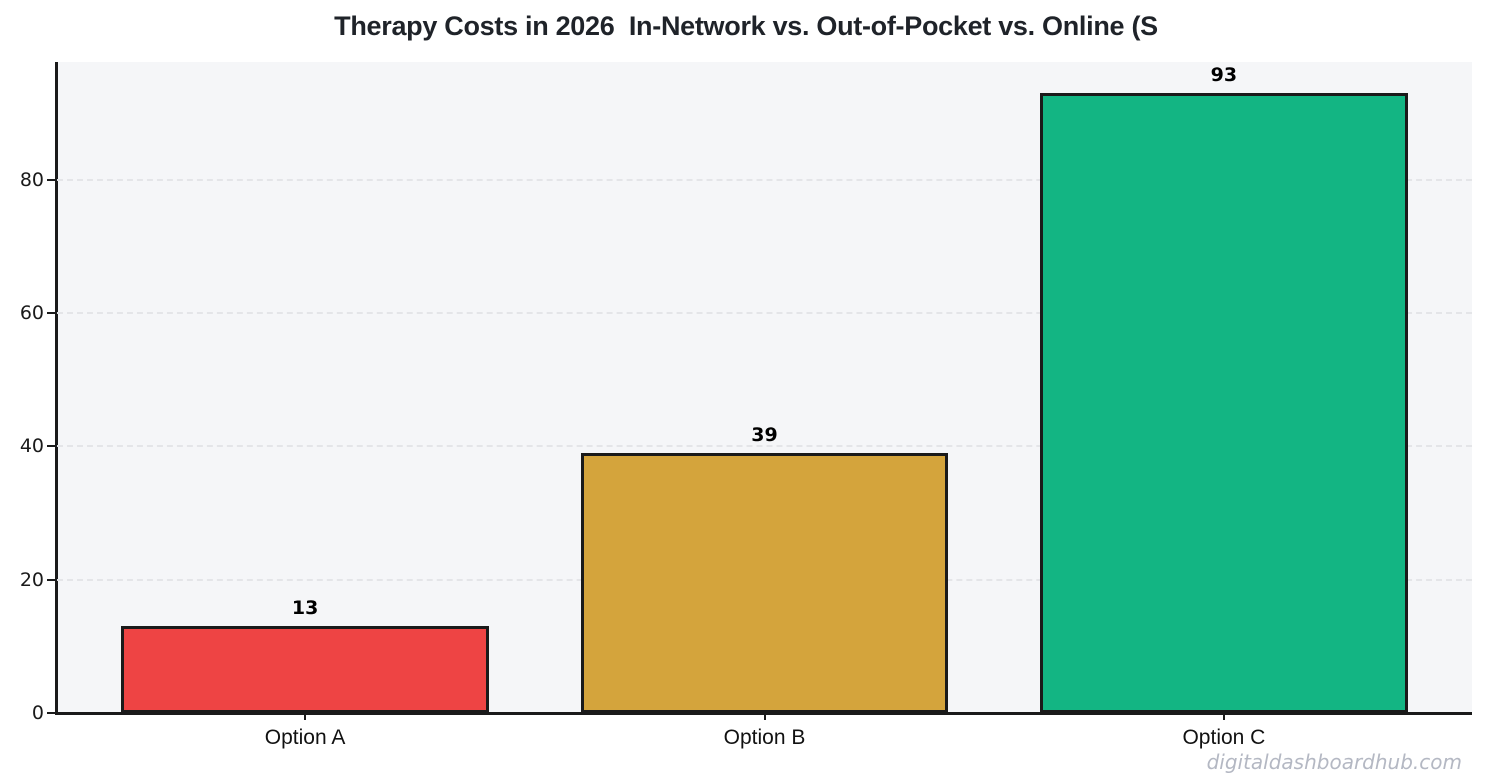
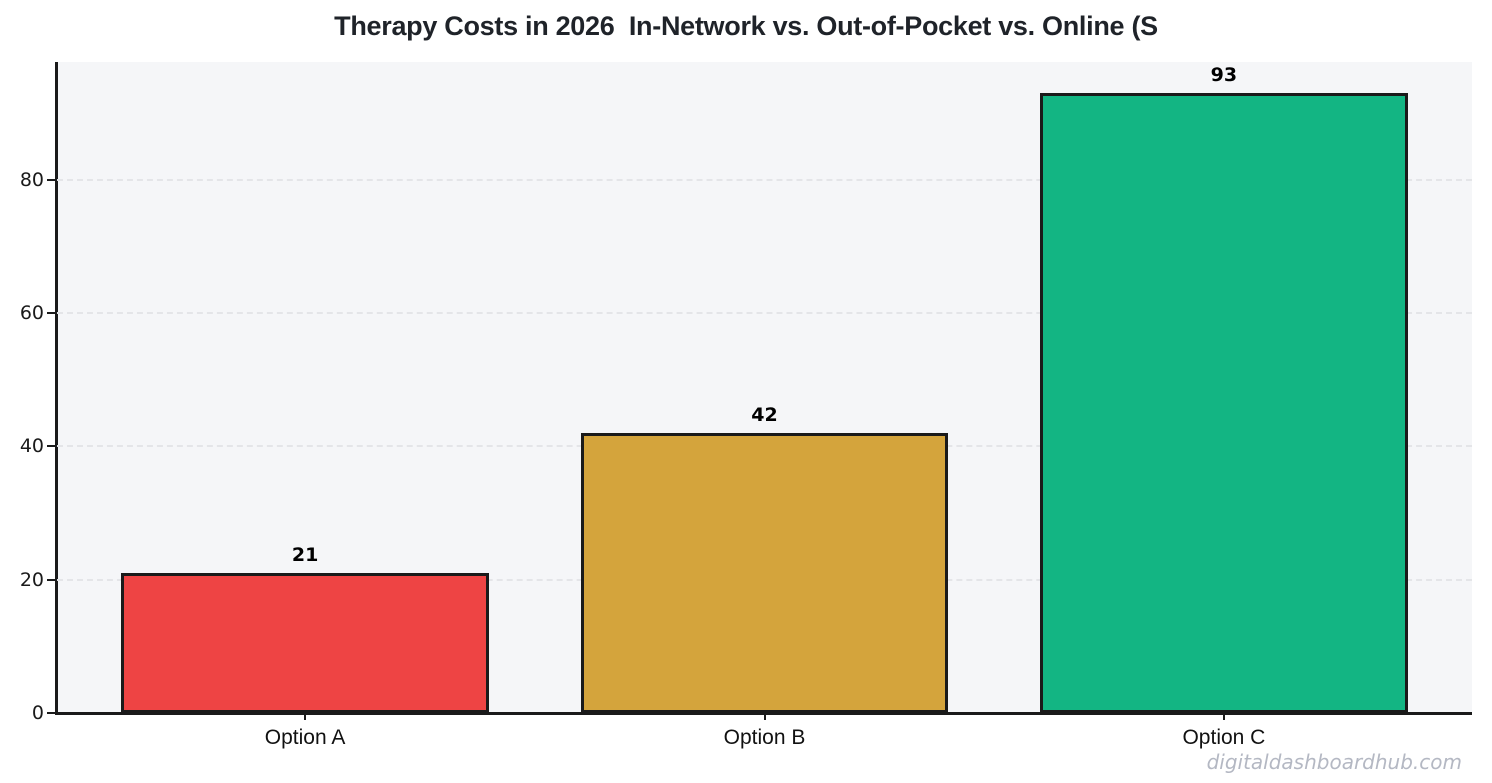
Option A: 13 -> 21
Option B: 39 -> 42
